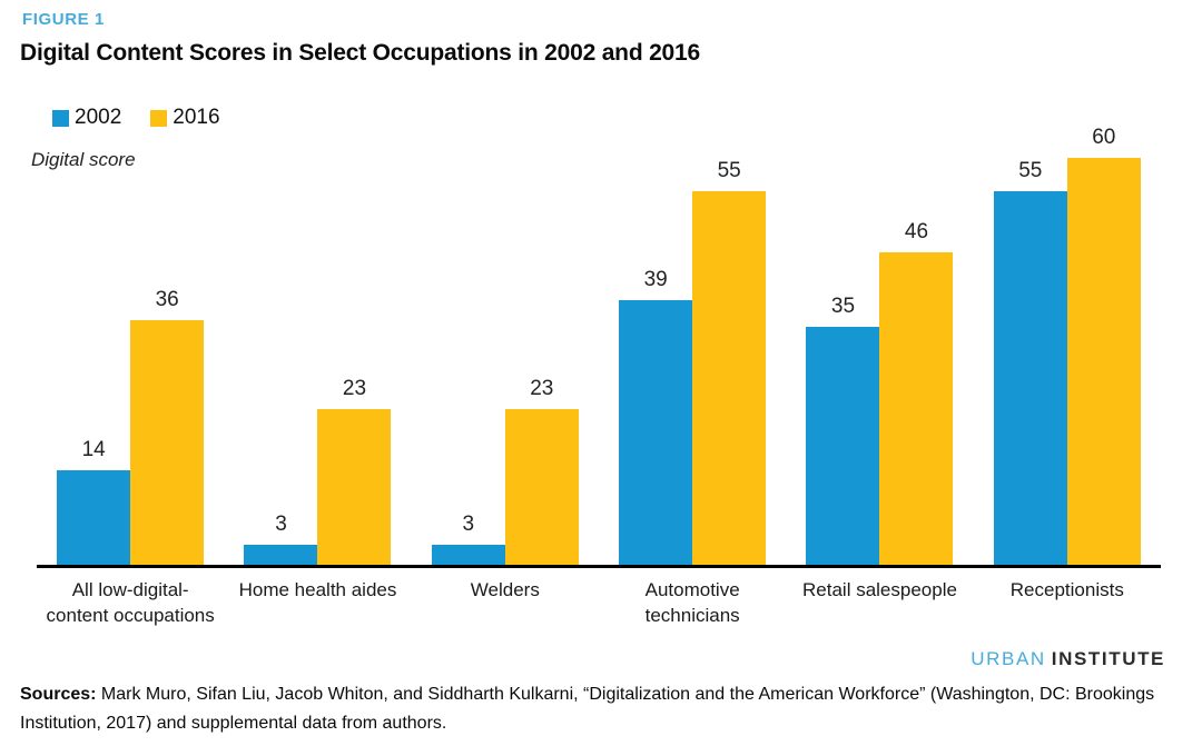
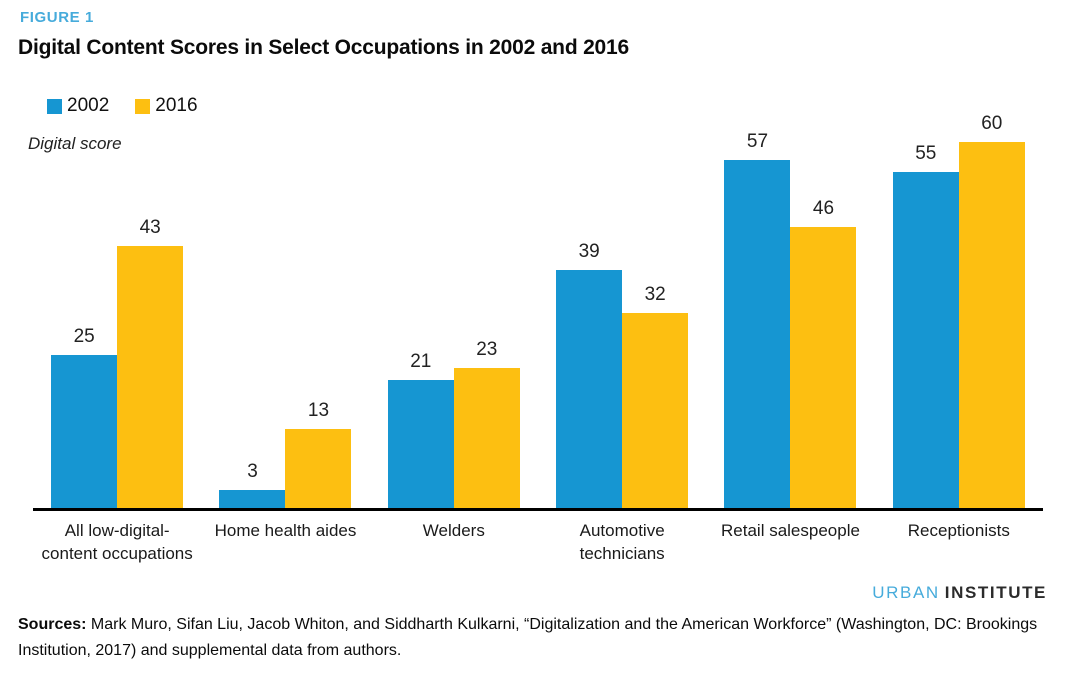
2002/All low-digital- content occupations: 14 -> 25
2016/All low-digital- content occupations: 36 -> 43
2016/Home health aides: 23 -> 13
2002/Welders: 3 -> 21
2016/Automotive technicians: 55 -> 32
2002/Retail salespeople: 35 -> 57
